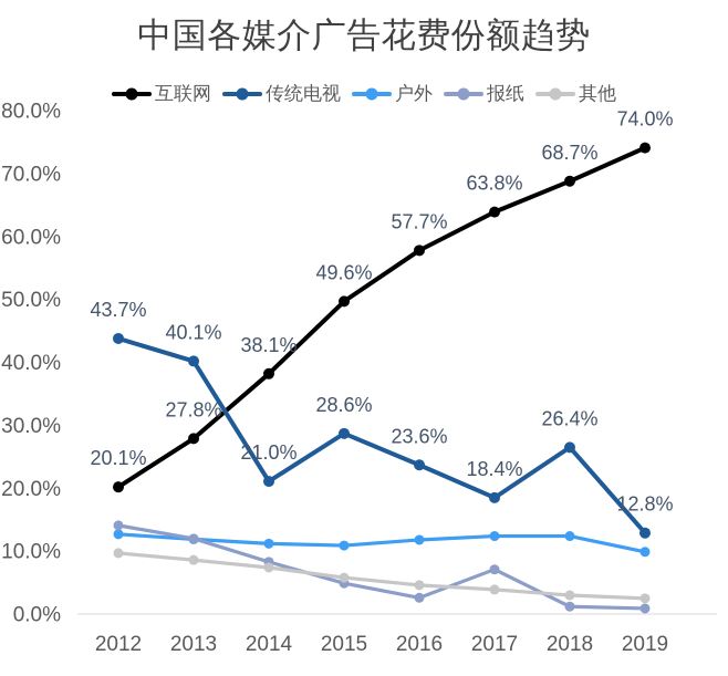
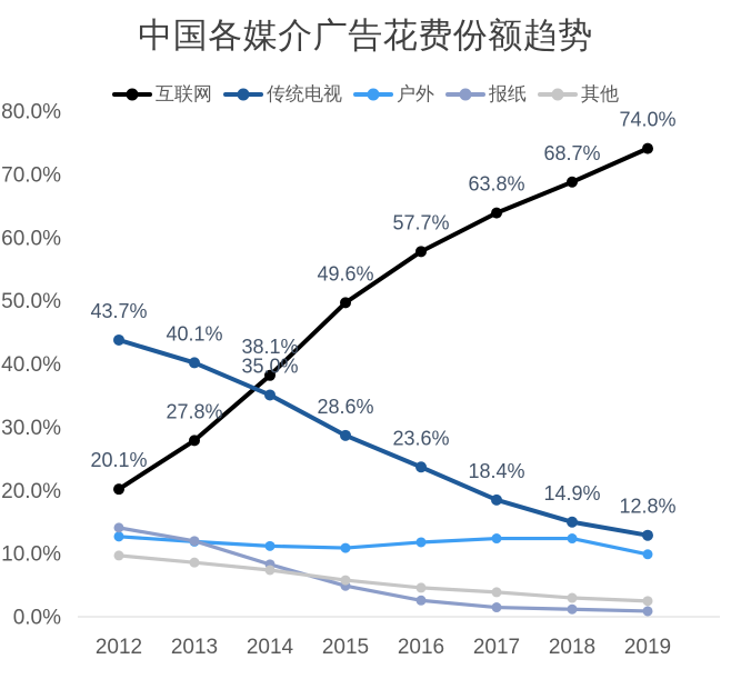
传统电视/2014: 21.0% -> 35.0%
报纸/2017: 7% -> 1%
传统电视/2018: 26.4% -> 14.9%
